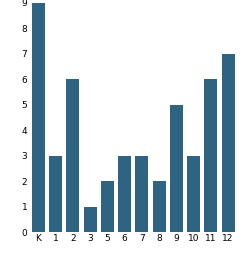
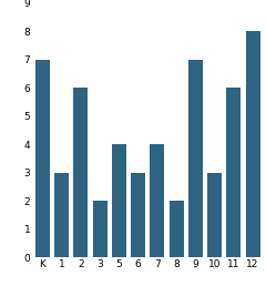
K: 9 -> 7
3: 1 -> 2
5: 2 -> 4
7: 3 -> 4
9: 5 -> 7
12: 7 -> 8
